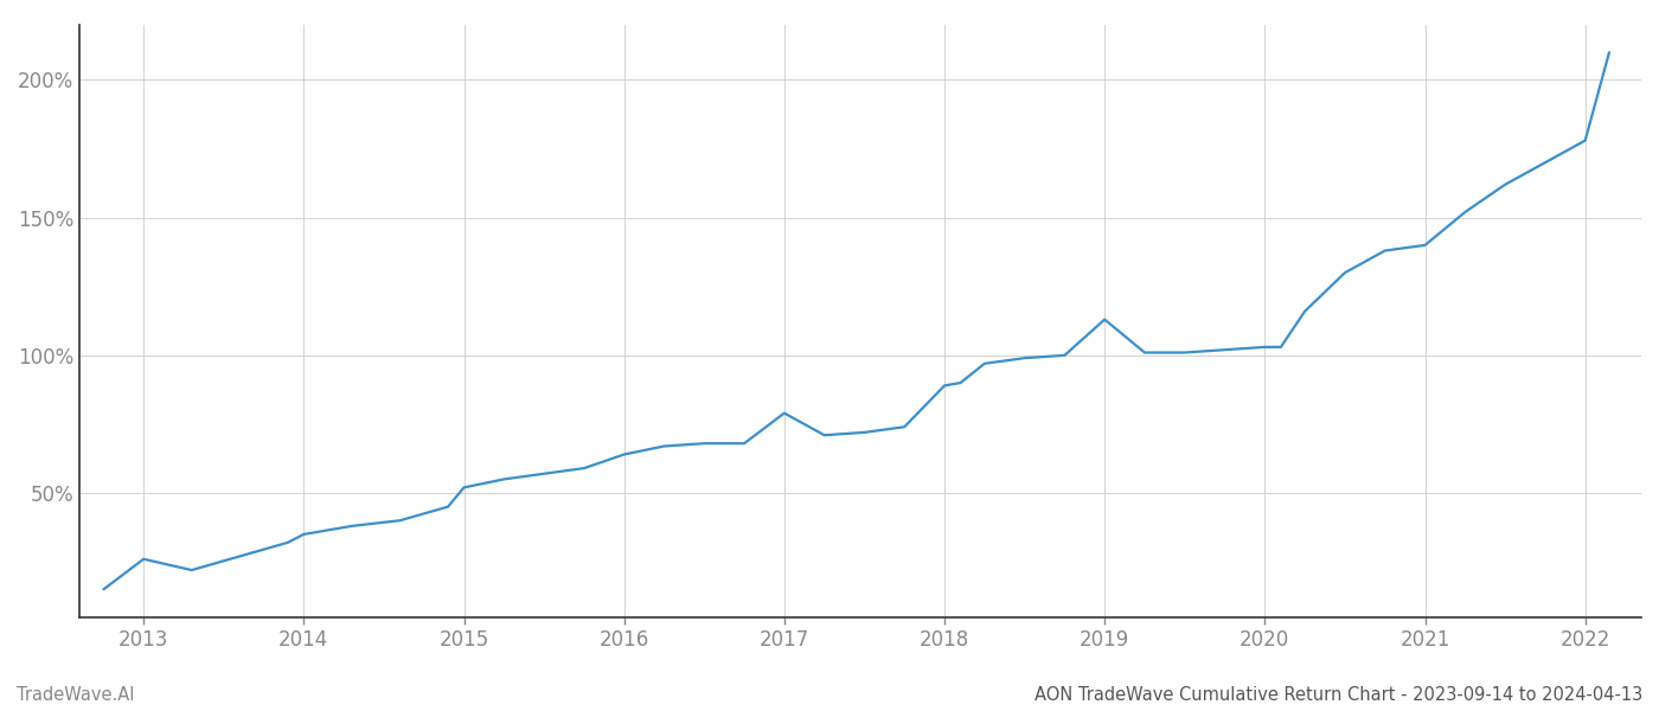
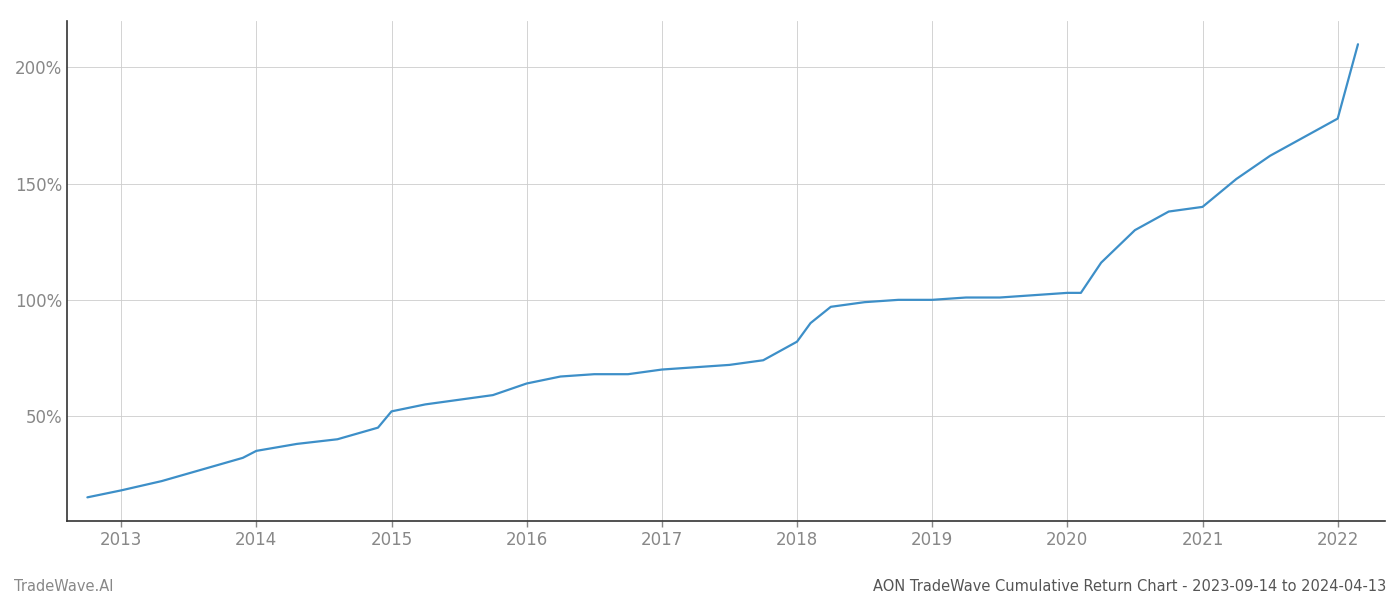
2013: 26% -> 18%
2017: 79% -> 70%
2018: 89% -> 82%
2019: 113% -> 100%
